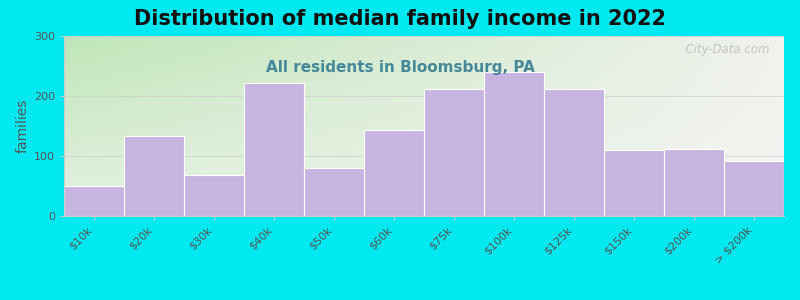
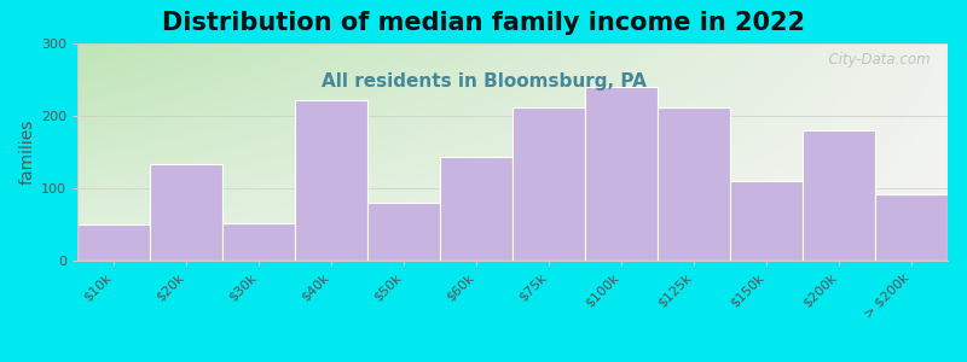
$30k: 68 -> 52
$200k: 112 -> 180
